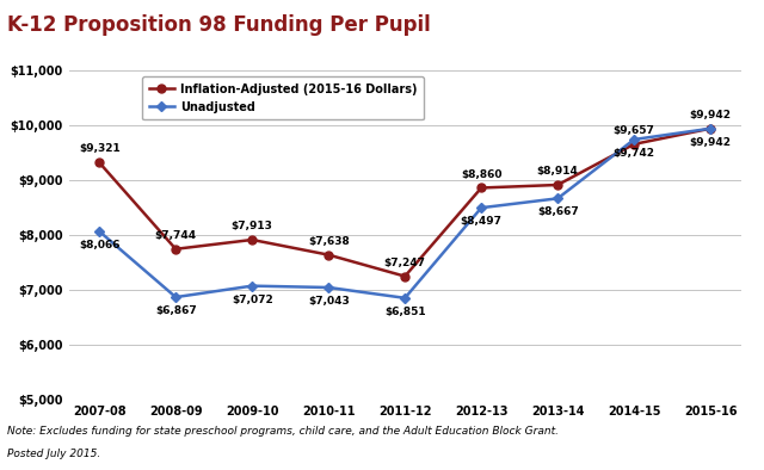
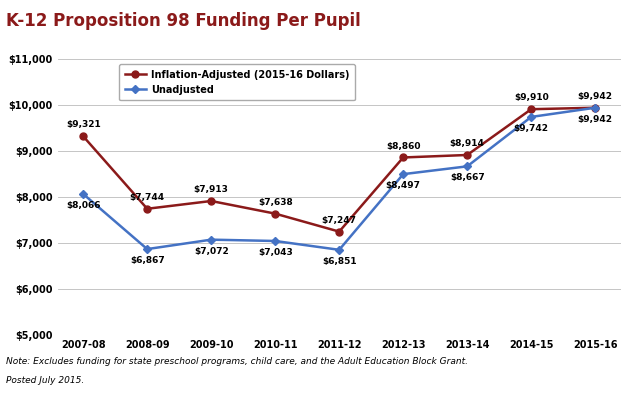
Inflation-Adjusted (2015-16 Dollars)/2014-15: $9,657 -> $9,910
